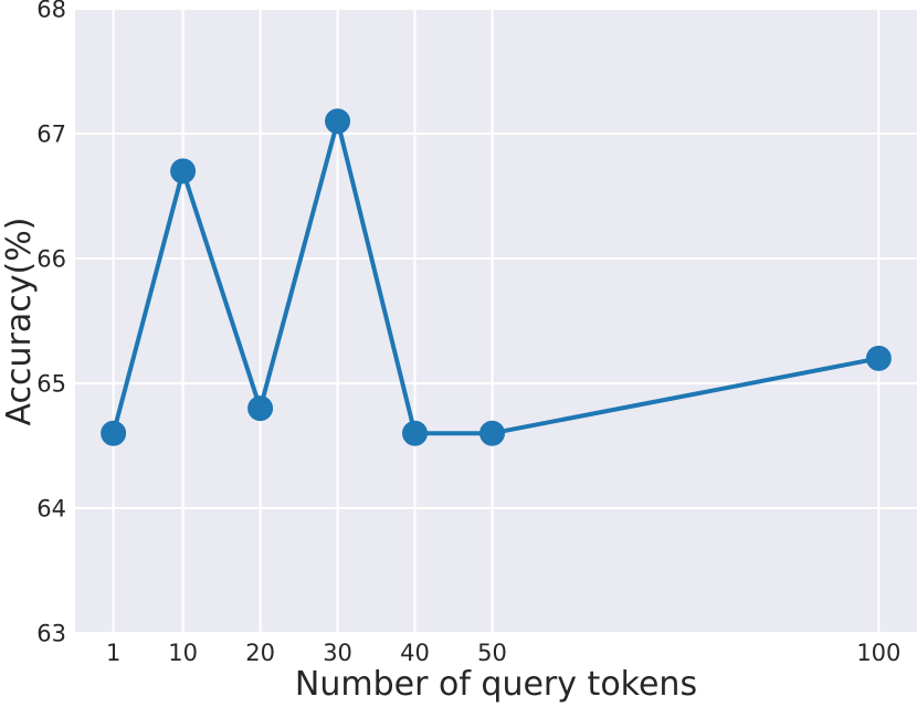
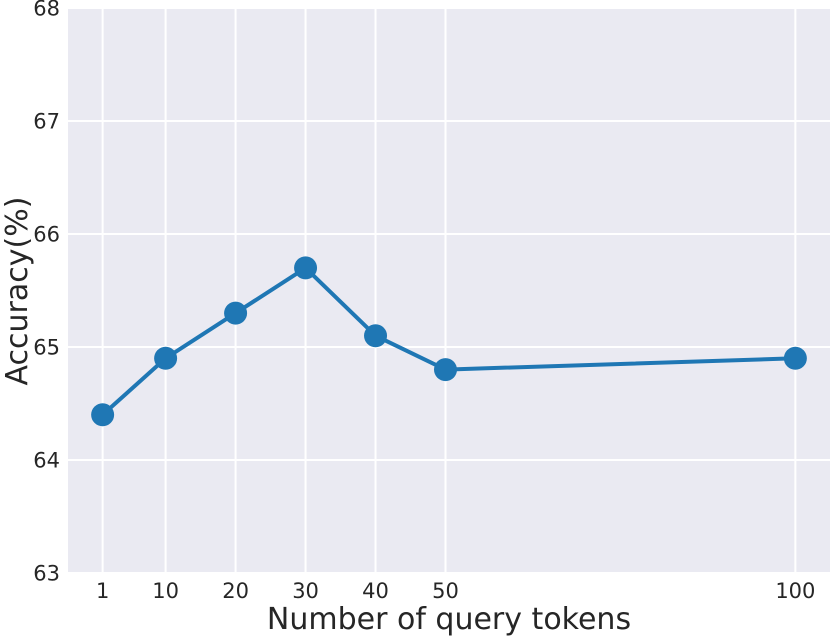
1: 64.6 -> 64.4
10: 66.7 -> 64.9
20: 64.8 -> 65.3
30: 67.1 -> 65.7
40: 64.6 -> 65.1
50: 64.6 -> 64.8
100: 65.2 -> 64.9
